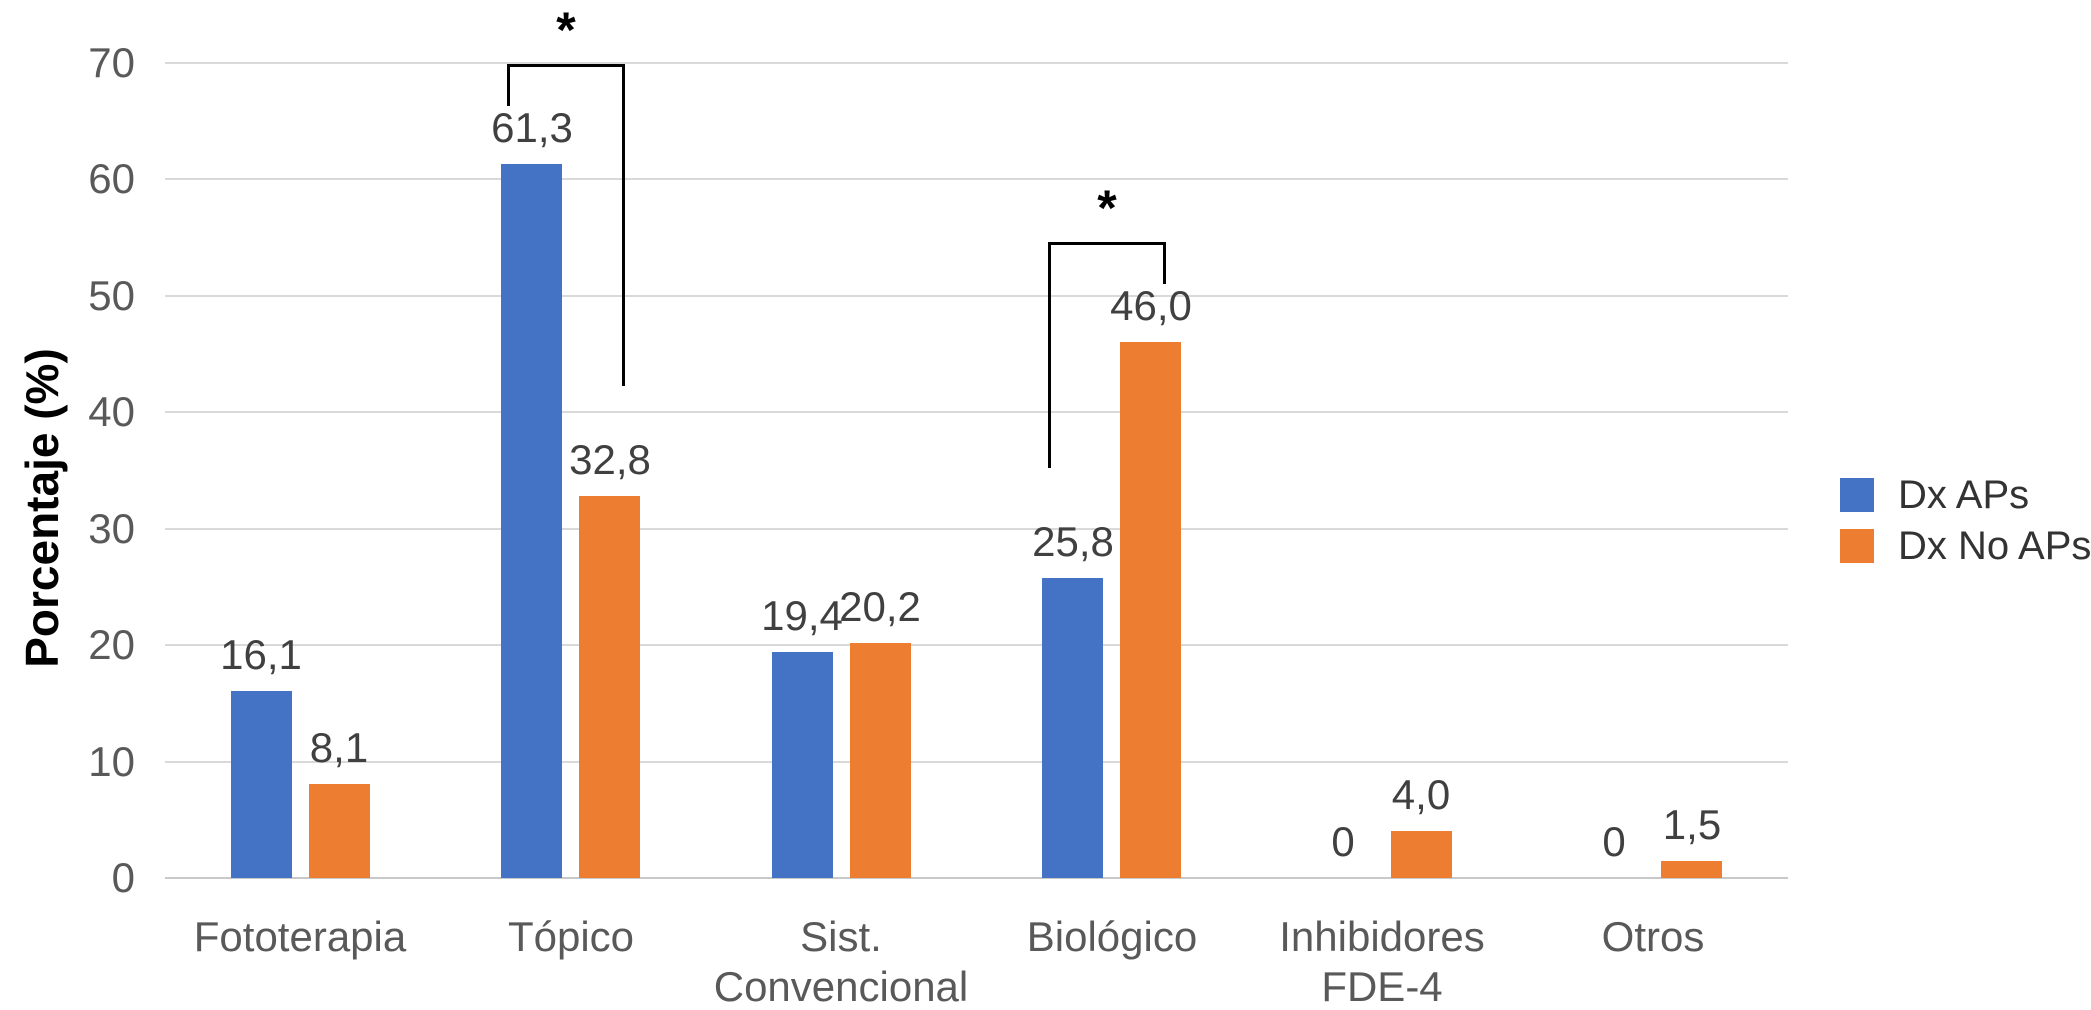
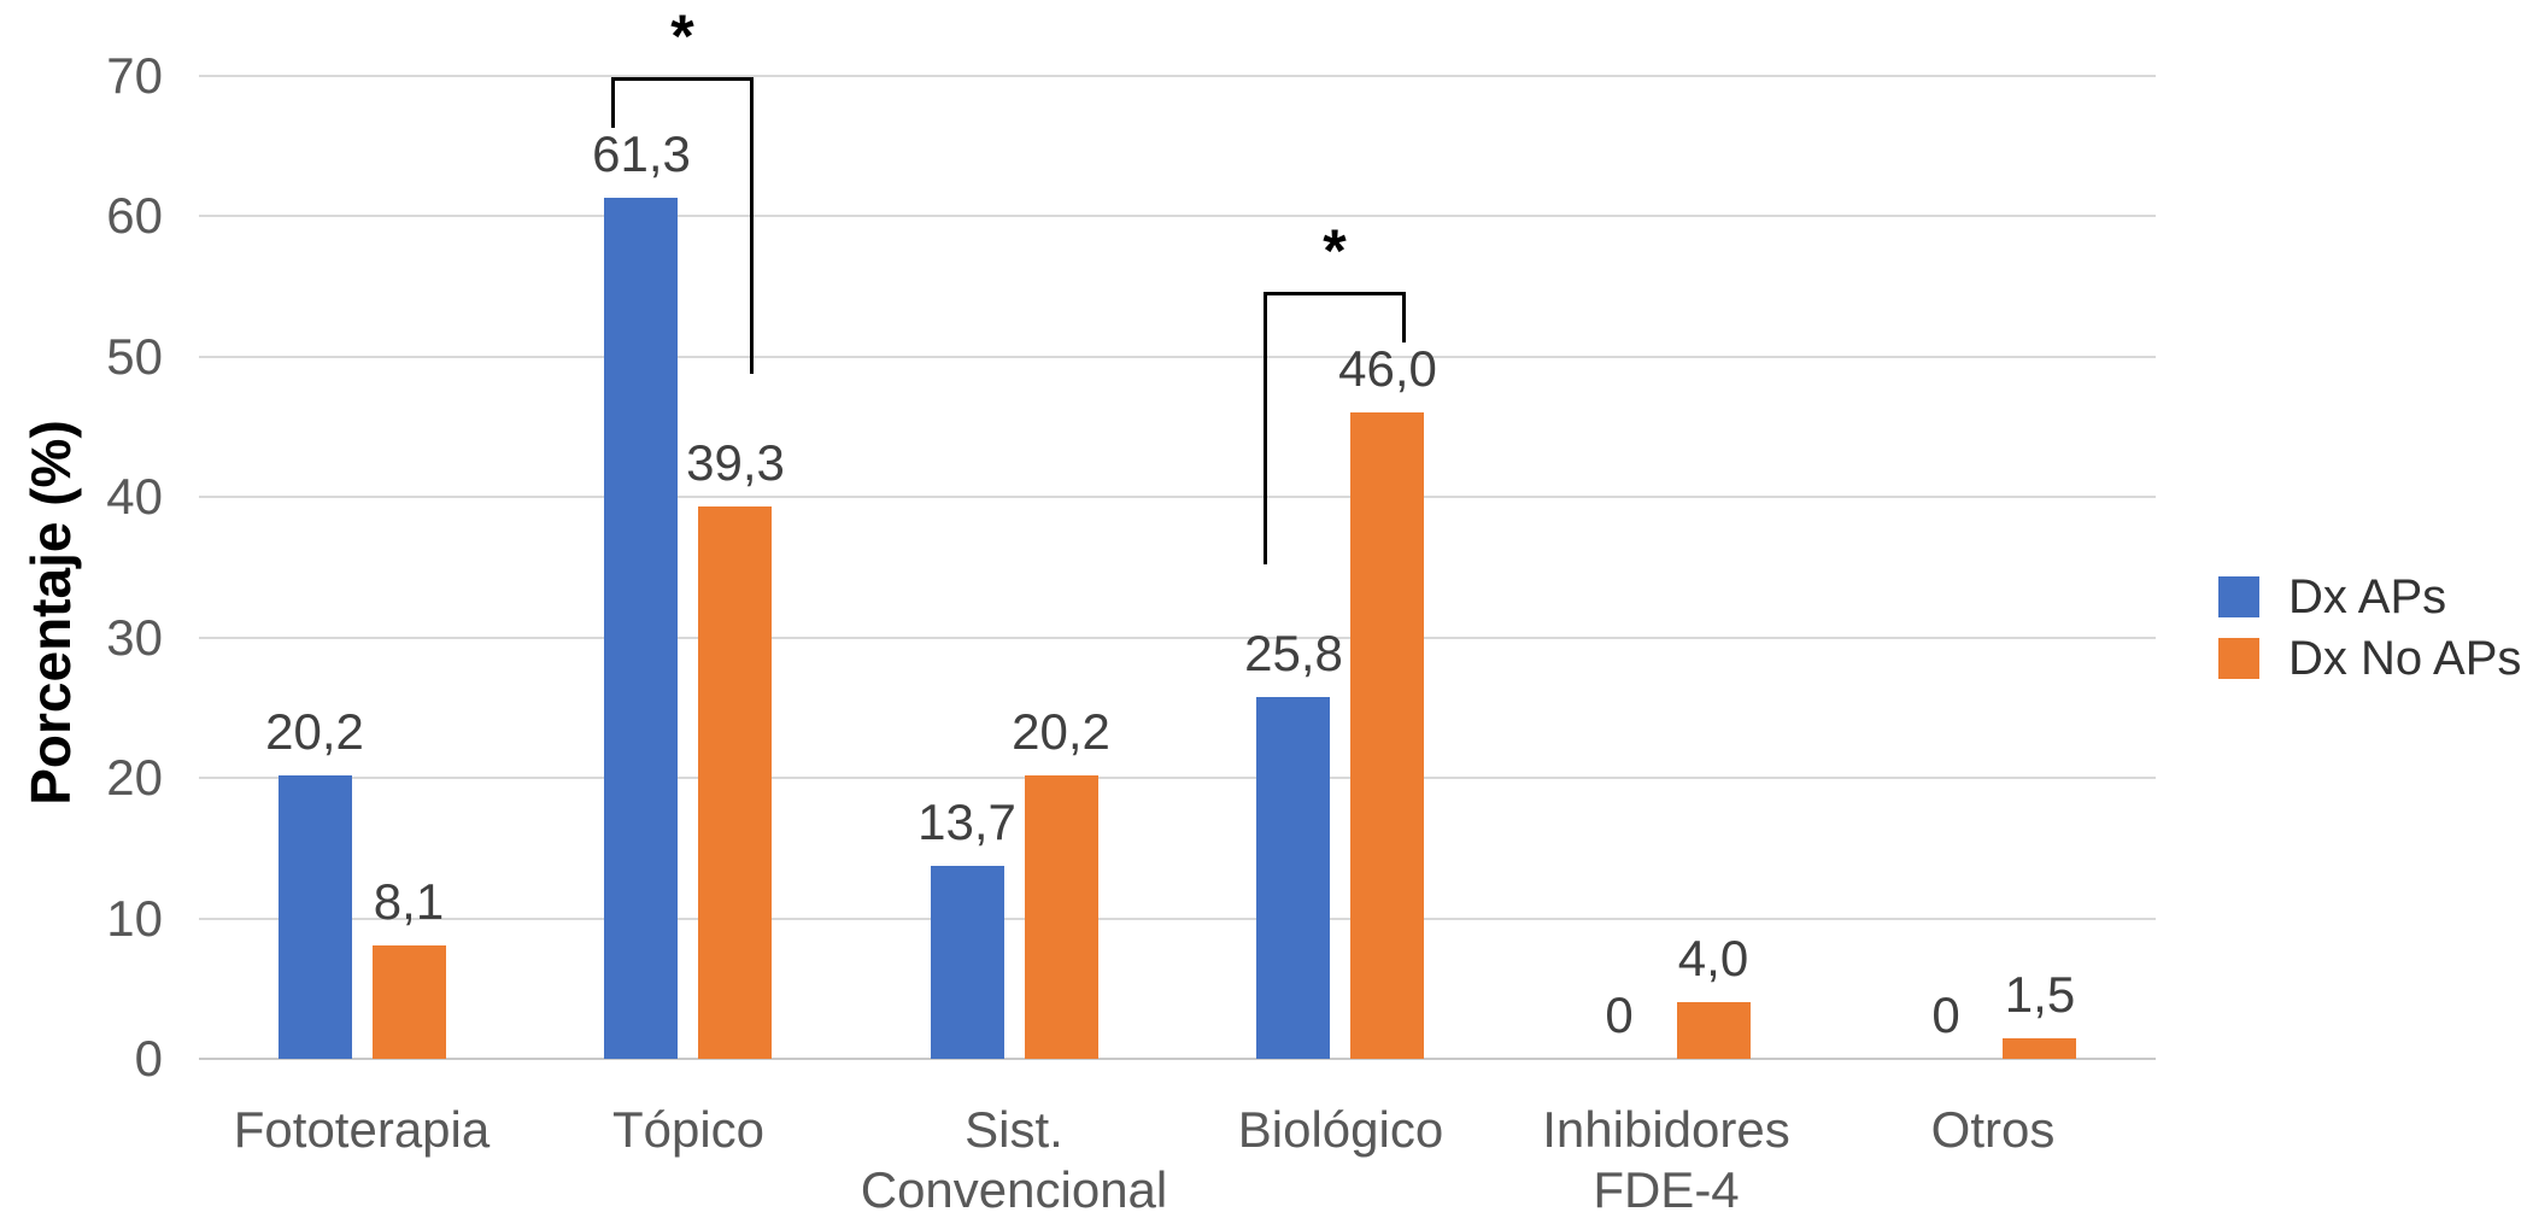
Dx APs/Fototerapia: 16,1 -> 20,2
Dx No APs/Tópico: 32,8 -> 39,3
Dx APs/Sist. Convencional: 19,4 -> 13,7
